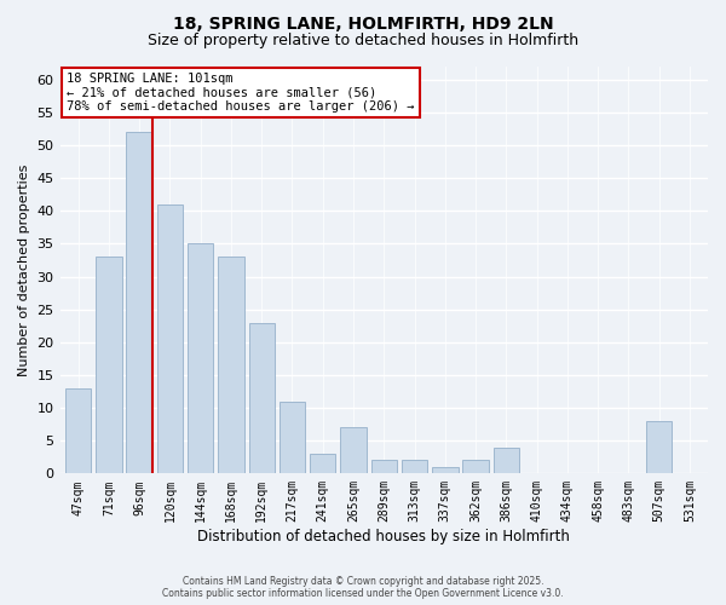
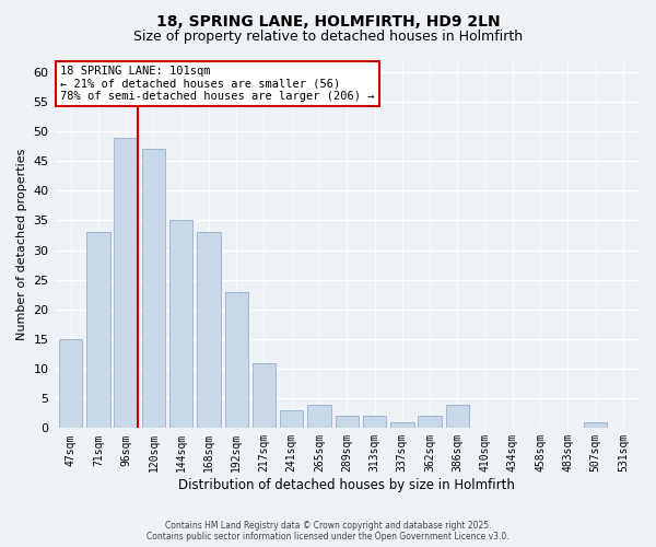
47sqm: 13 -> 15
96sqm: 52 -> 49
120sqm: 41 -> 47
265sqm: 7 -> 4
507sqm: 8 -> 1
